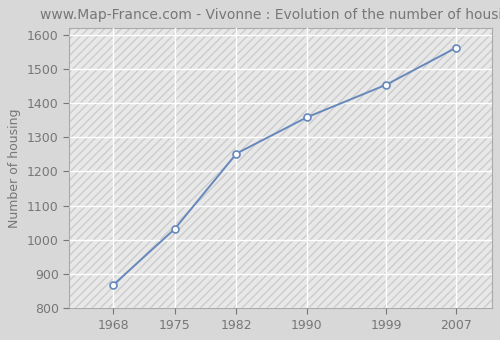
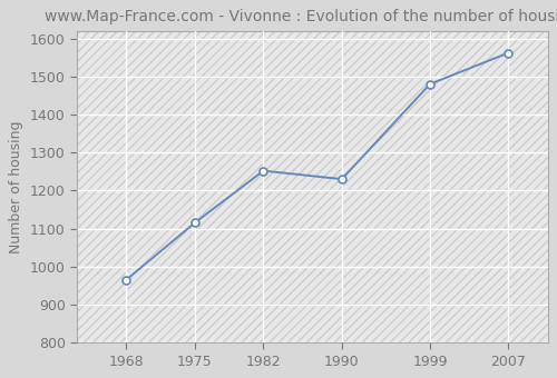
1968: 868 -> 965
1975: 1032 -> 1115
1990: 1358 -> 1230
1999: 1453 -> 1480
